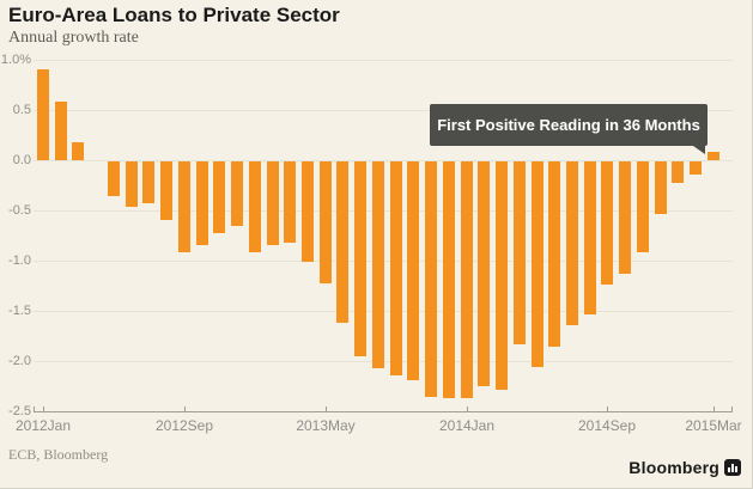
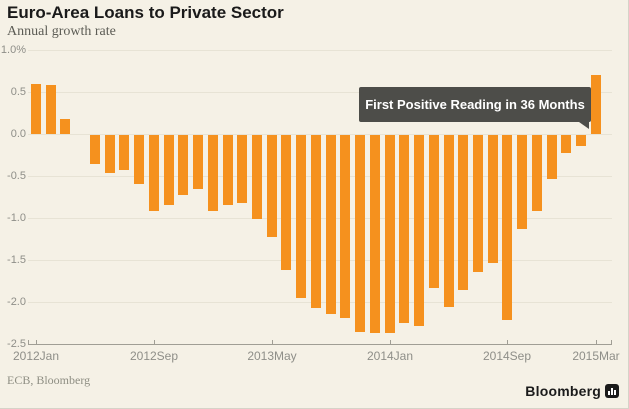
2012 Jan: 0.9% -> 0.6%
2014 Sep: -1.2% -> -2.2%
2015 Mar: 0.1% -> 0.7%
